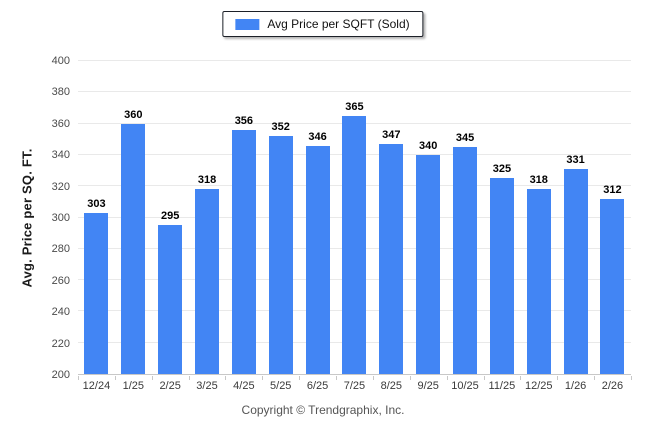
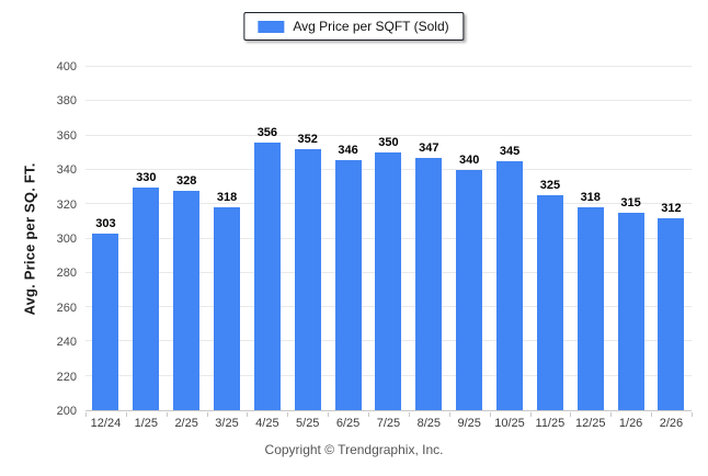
1/25: 360 -> 330
2/25: 295 -> 328
7/25: 365 -> 350
1/26: 331 -> 315
